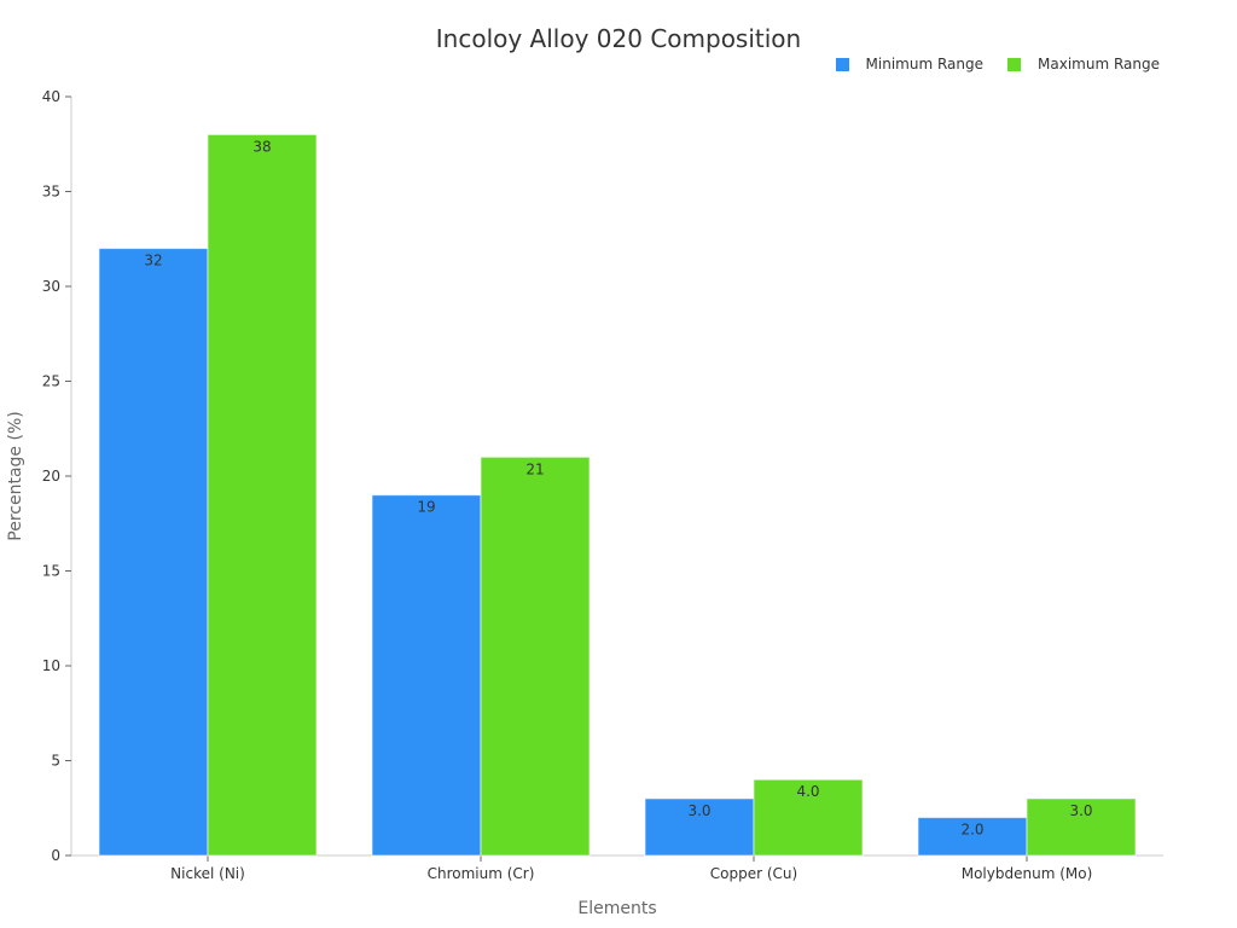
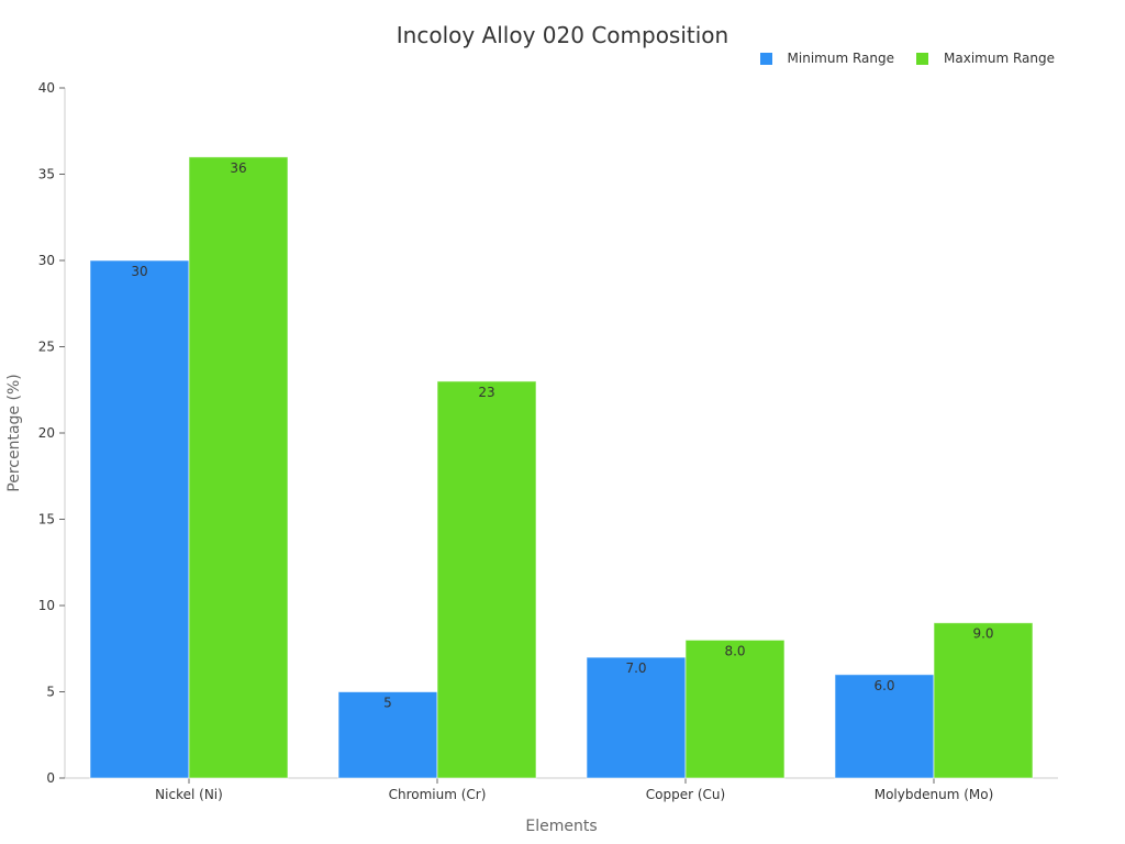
Minimum Range/Nickel (Ni): 32 -> 30
Maximum Range/Nickel (Ni): 38 -> 36
Minimum Range/Chromium (Cr): 19 -> 5
Maximum Range/Chromium (Cr): 21 -> 23
Minimum Range/Copper (Cu): 3.0 -> 7.0
Maximum Range/Copper (Cu): 4.0 -> 8.0
Minimum Range/Molybdenum (Mo): 2.0 -> 6.0
Maximum Range/Molybdenum (Mo): 3.0 -> 9.0
